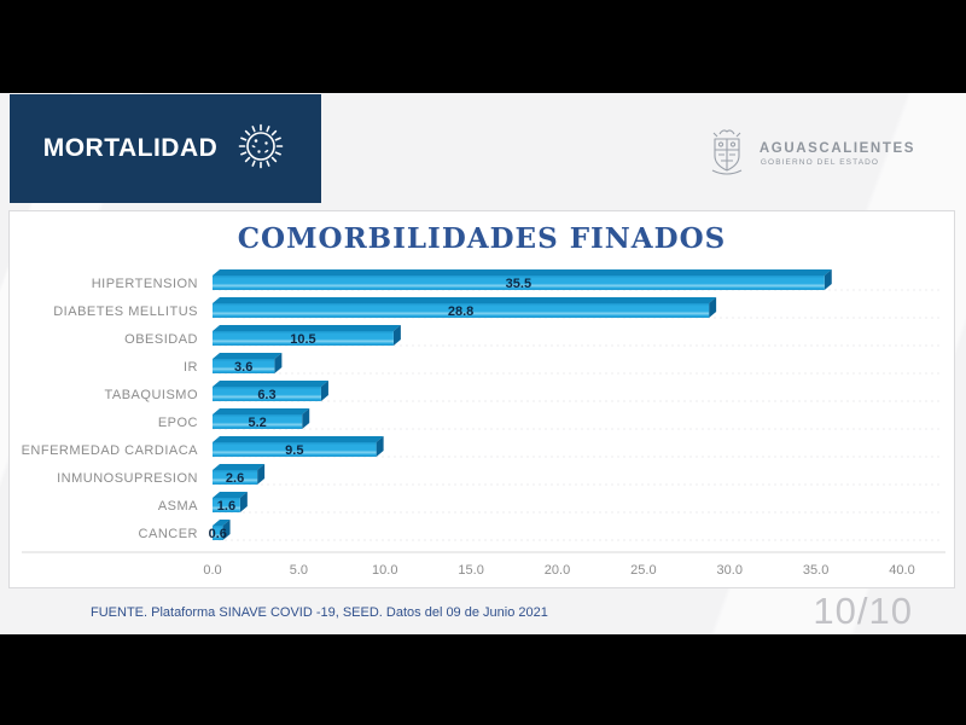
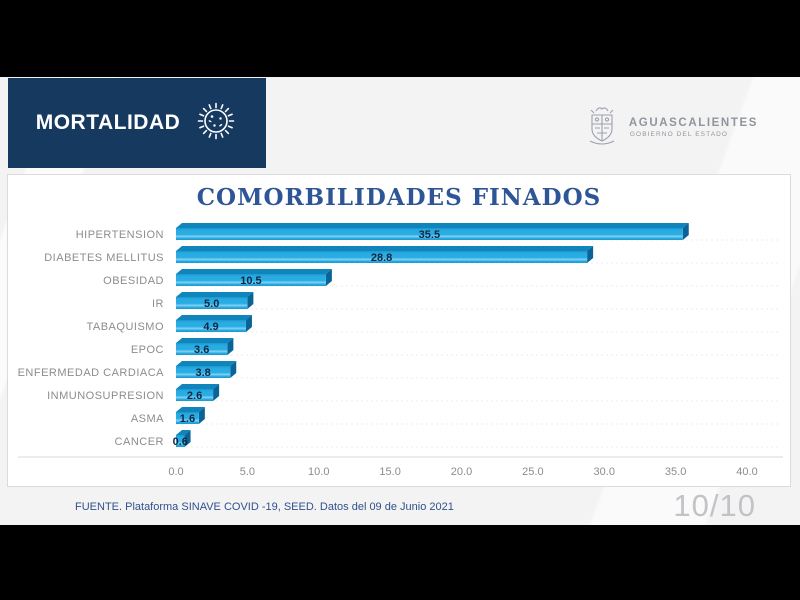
IR: 3.6 -> 5.0
TABAQUISMO: 6.3 -> 4.9
EPOC: 5.2 -> 3.6
ENFERMEDAD CARDIACA: 9.5 -> 3.8
